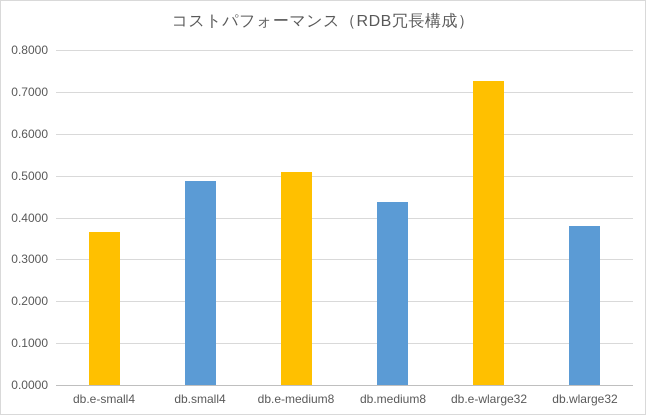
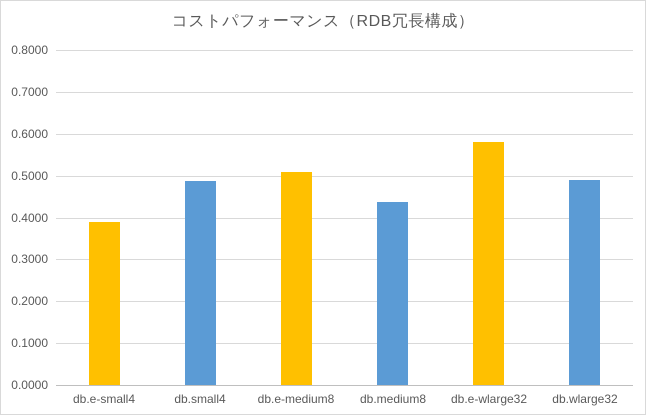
db.e-small4: 0.37 -> 0.39
db.e-wlarge32: 0.73 -> 0.58
db.wlarge32: 0.38 -> 0.49
